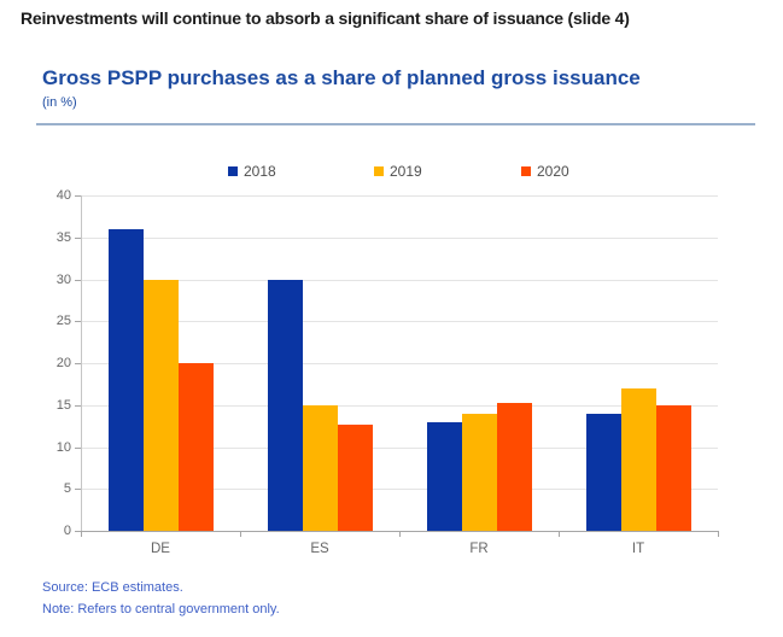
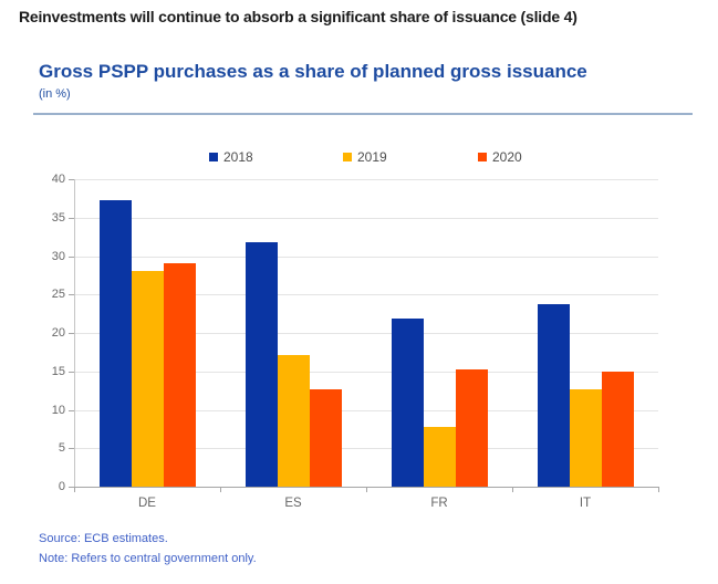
2018/DE: 36 -> 37
2019/DE: 30 -> 28
2020/DE: 20 -> 29
2018/ES: 30 -> 32
2019/ES: 15 -> 17
2018/FR: 13 -> 22
2019/FR: 14 -> 8
2018/IT: 14 -> 24
2019/IT: 17 -> 13
